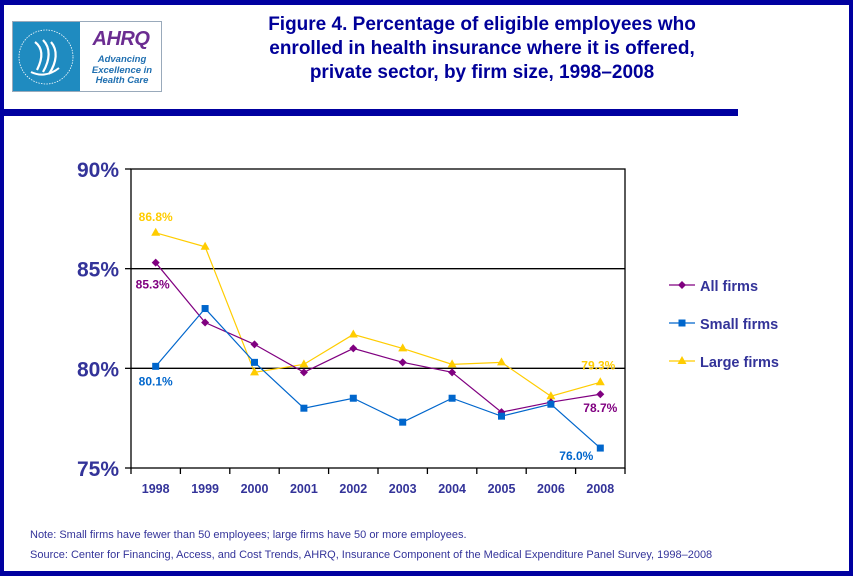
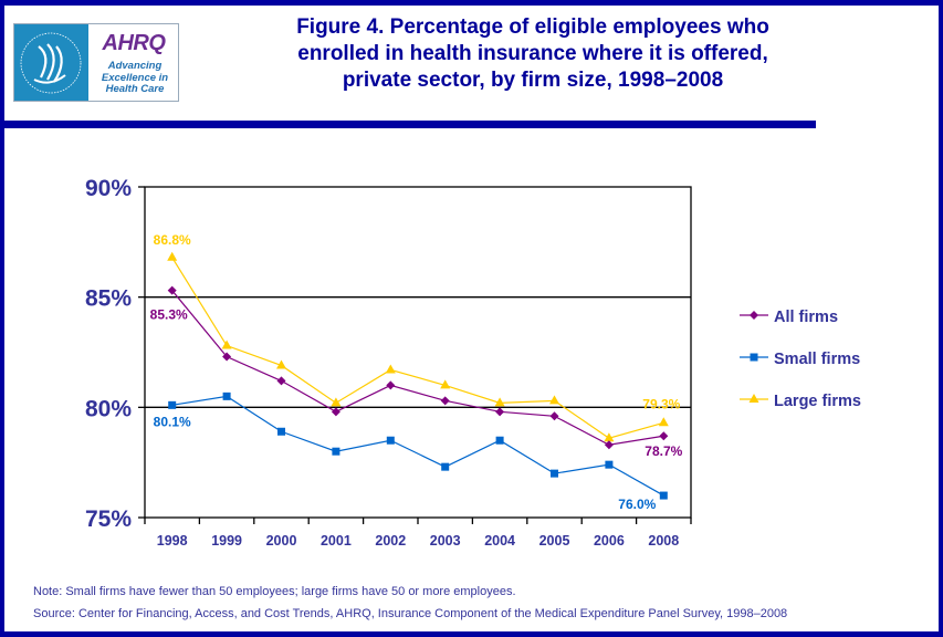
Small firms/1999: 83.0% -> 80.5%
Large firms/1999: 86.1% -> 82.8%
Small firms/2000: 80.3% -> 78.9%
Large firms/2000: 79.8% -> 81.9%
All firms/2005: 77.8% -> 79.6%
Small firms/2005: 77.6% -> 77.0%
Small firms/2006: 78.2% -> 77.4%
